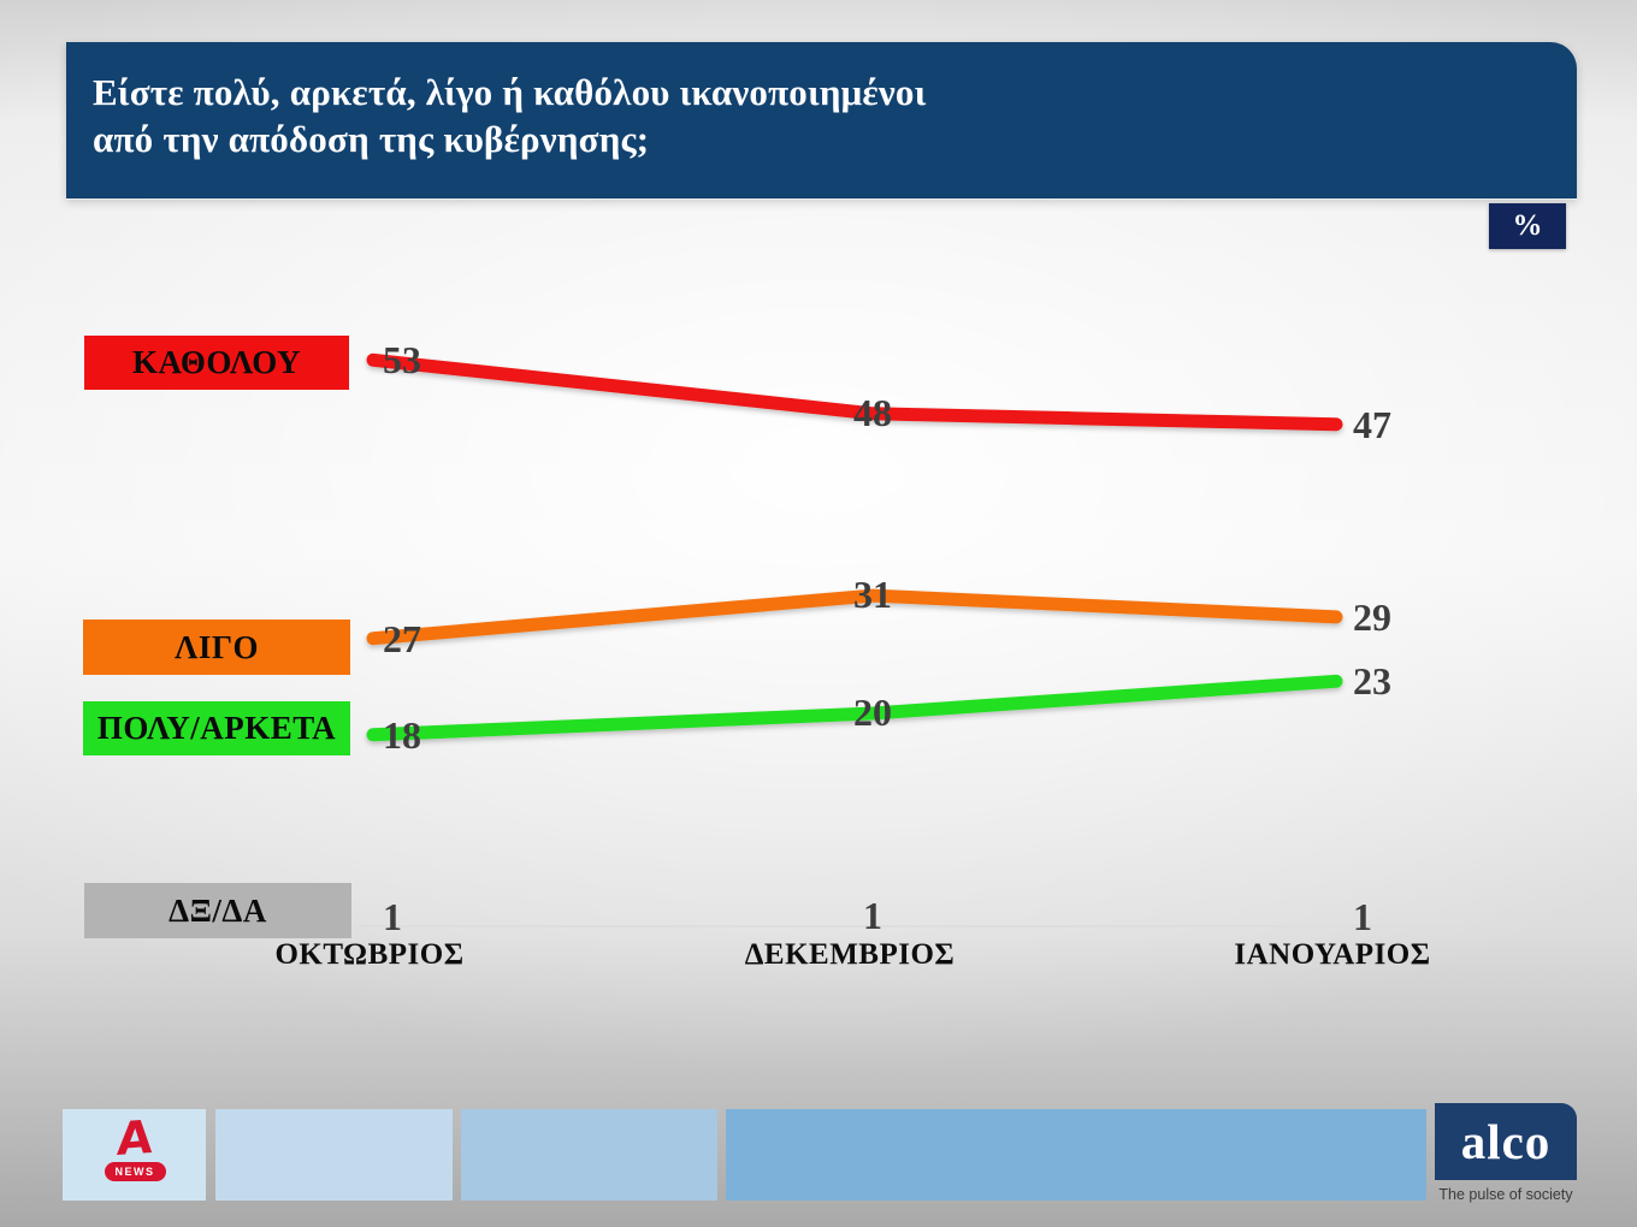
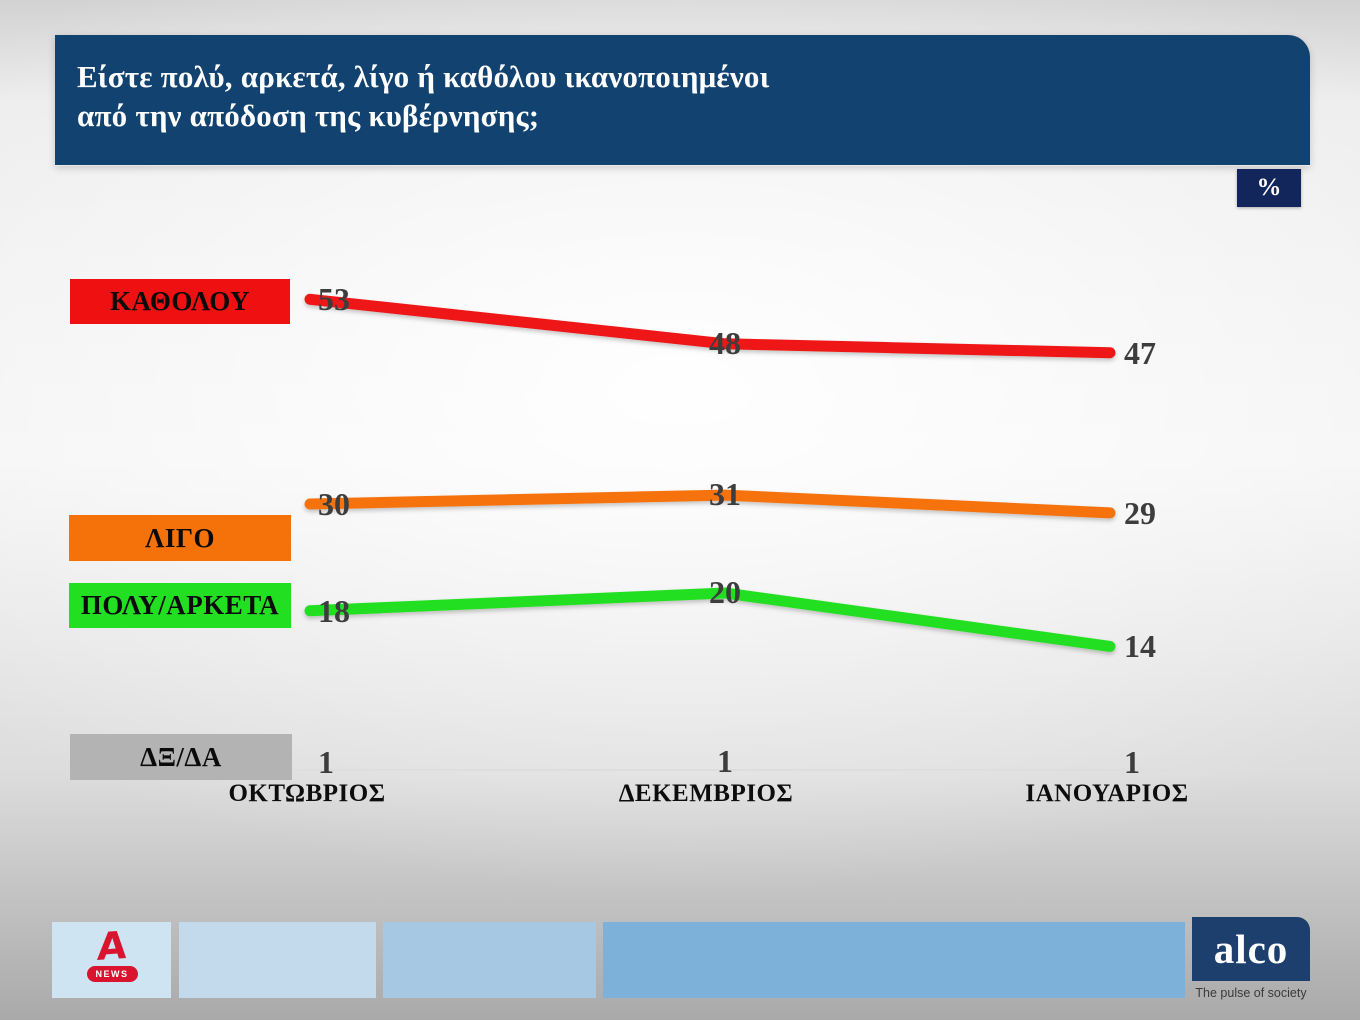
ΛΙΓΟ/ΟΚΤΩΒΡΙΟΣ: 27 -> 30
ΠΟΛΥ/ΑΡΚΕΤΑ/ΙΑΝΟΥΑΡΙΟΣ: 23 -> 14
